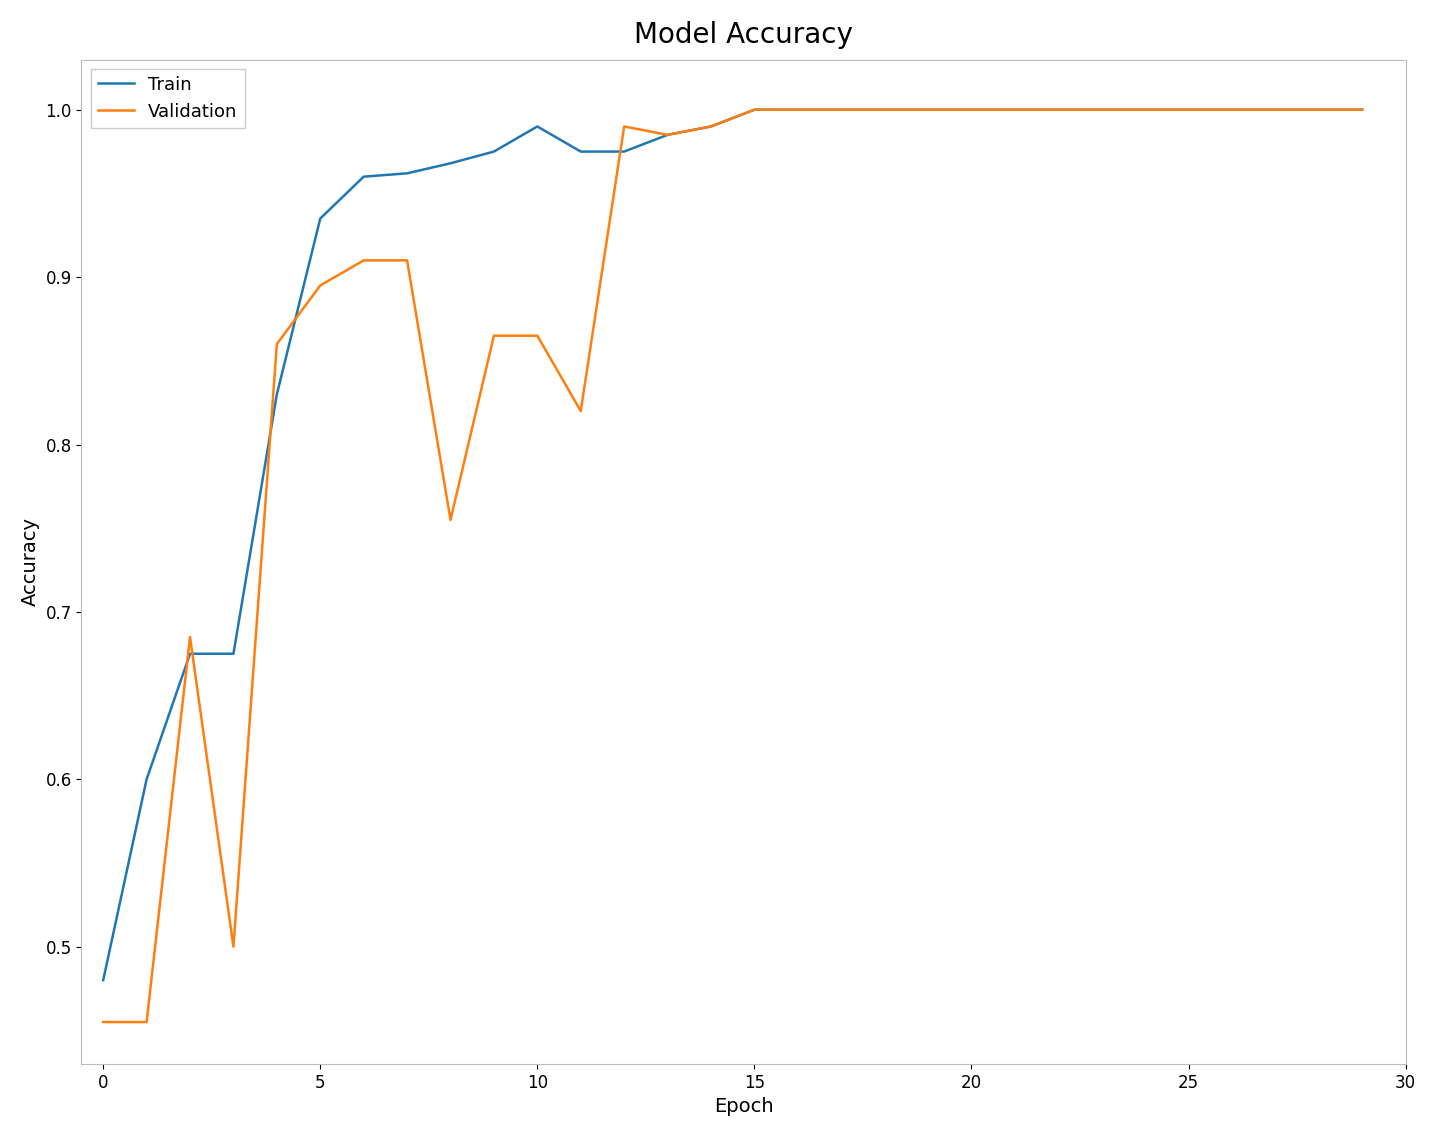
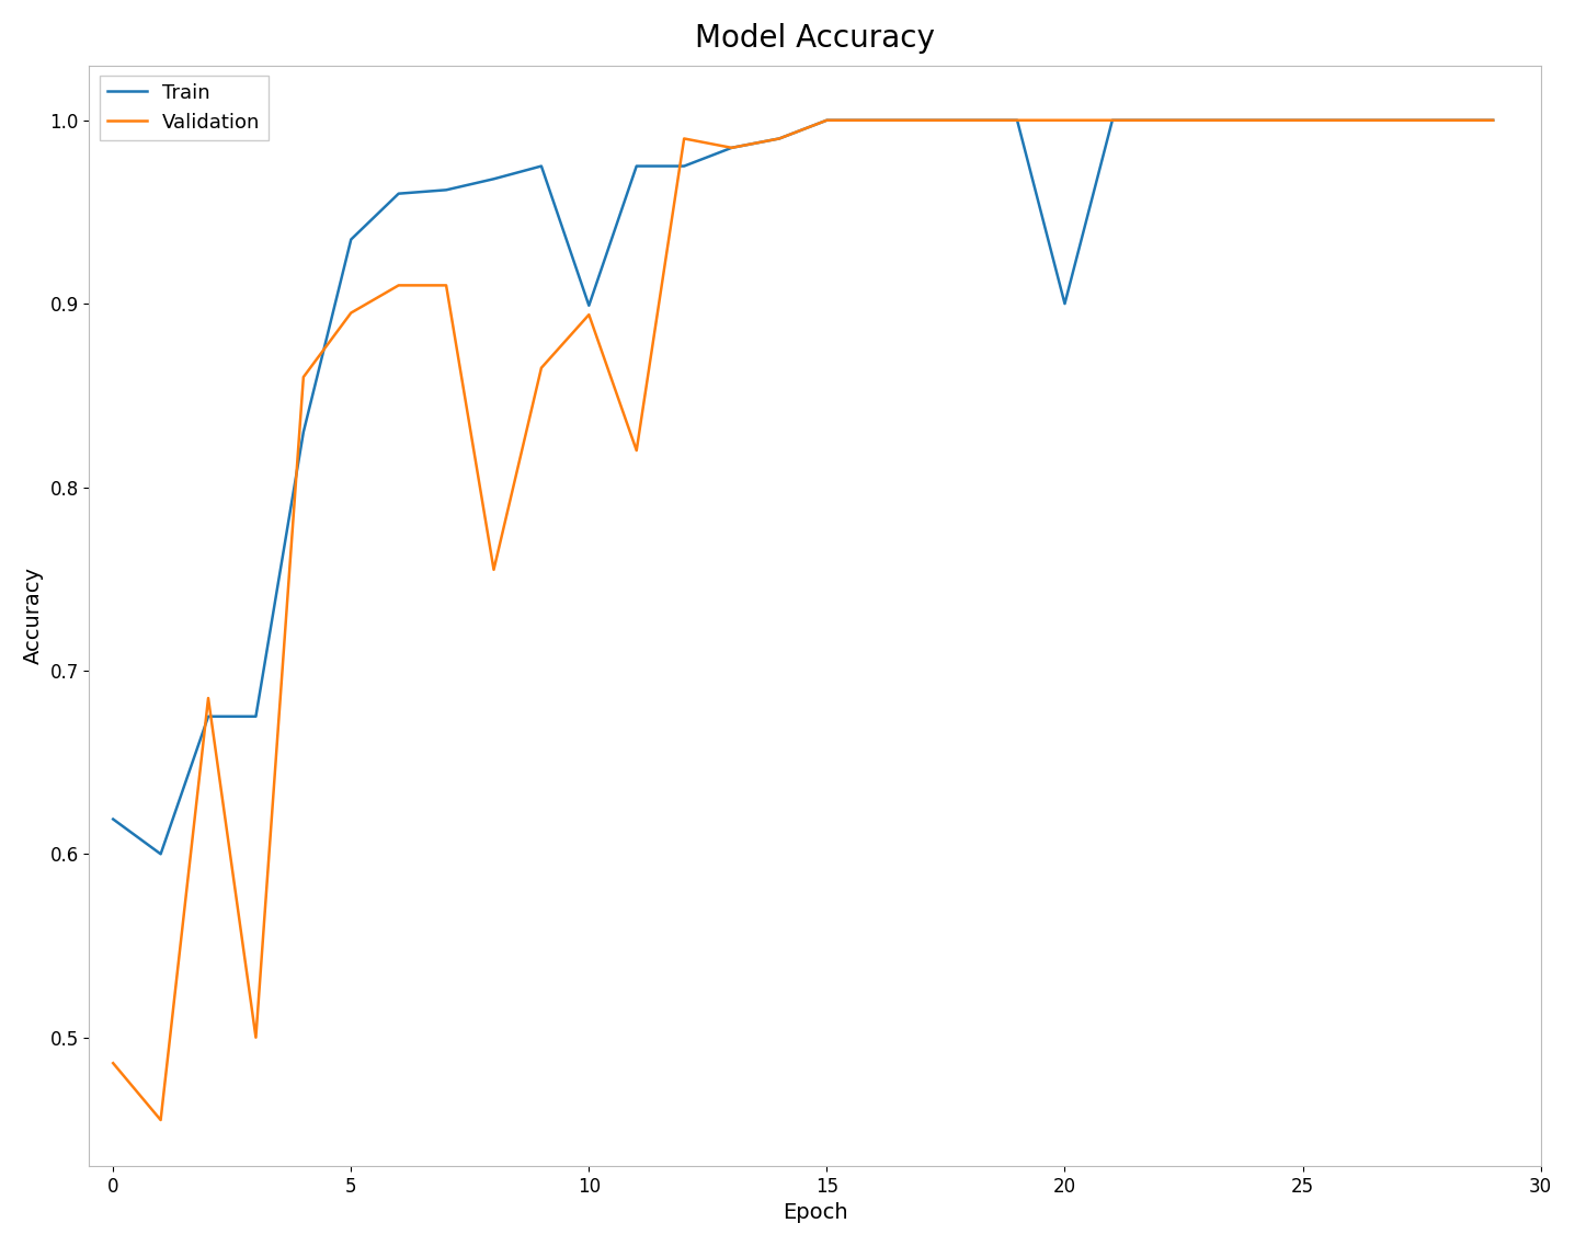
Train/0: 0.480 -> 0.619
Validation/0: 0.455 -> 0.486
Train/10: 0.990 -> 0.899
Validation/10: 0.865 -> 0.894
Train/20: 1.000 -> 0.900
